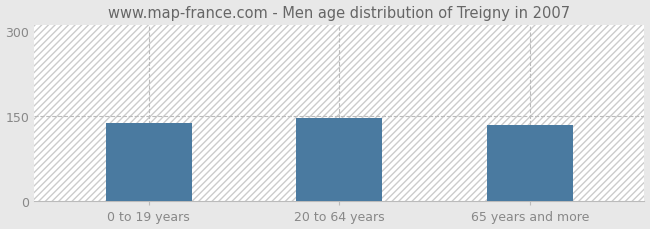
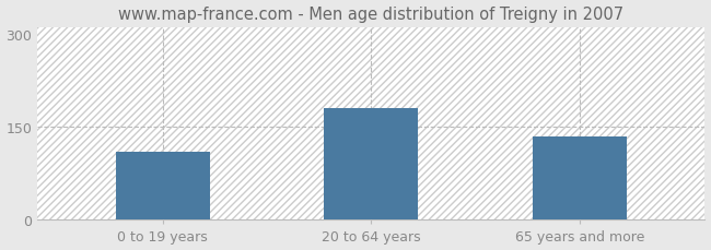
0 to 19 years: 138 -> 110
20 to 64 years: 146 -> 180
